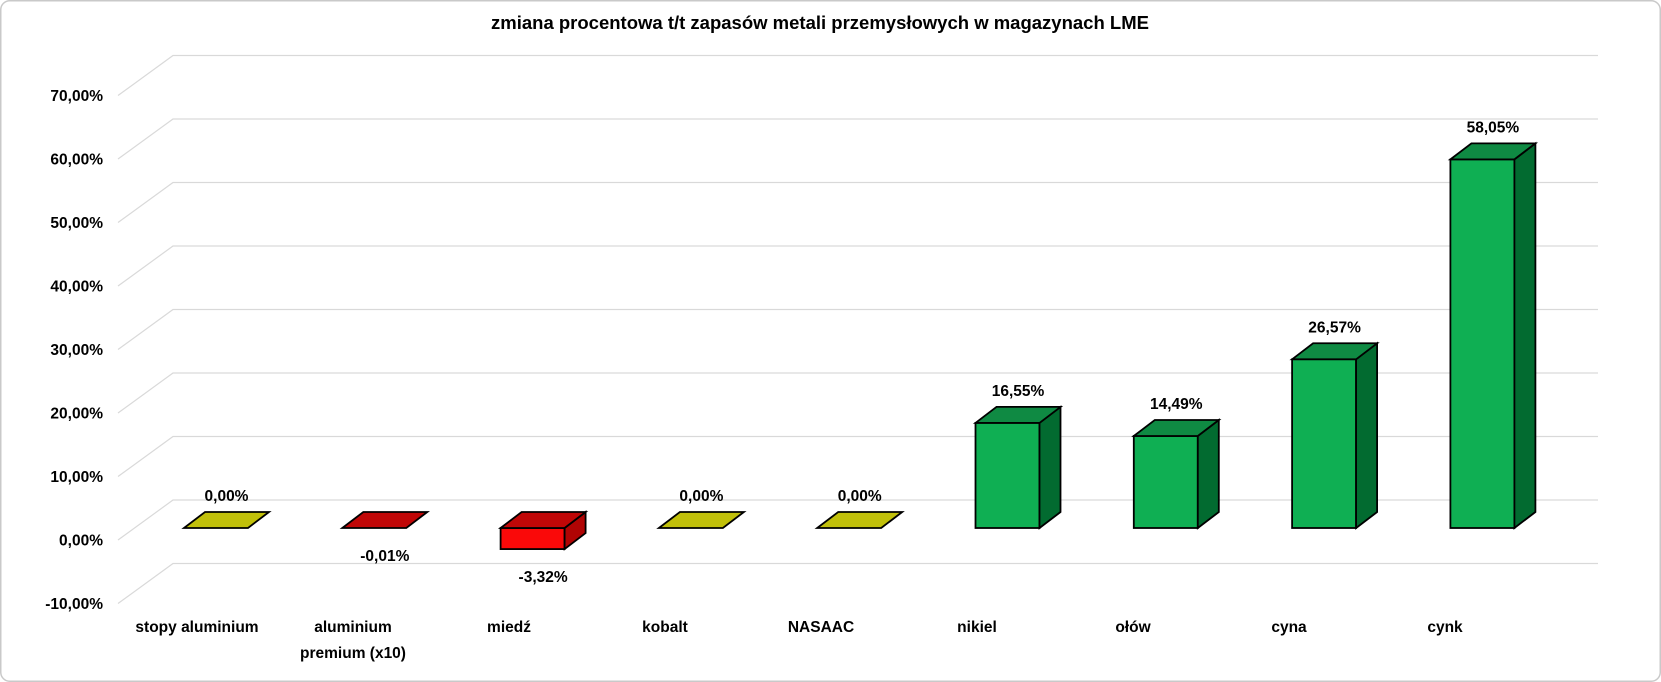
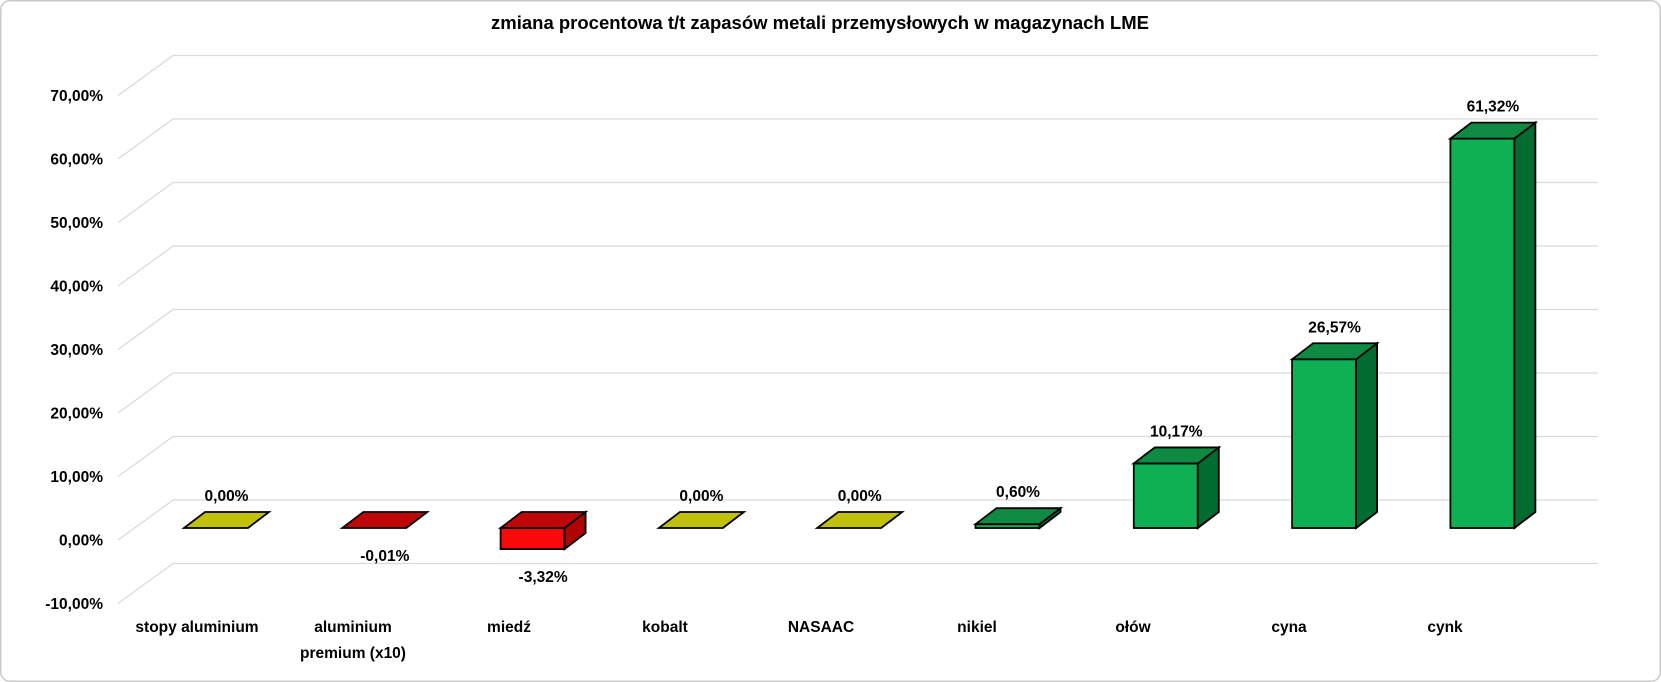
nikiel: 16,55% -> 0,60%
ołów: 14,49% -> 10,17%
cynk: 58,05% -> 61,32%
